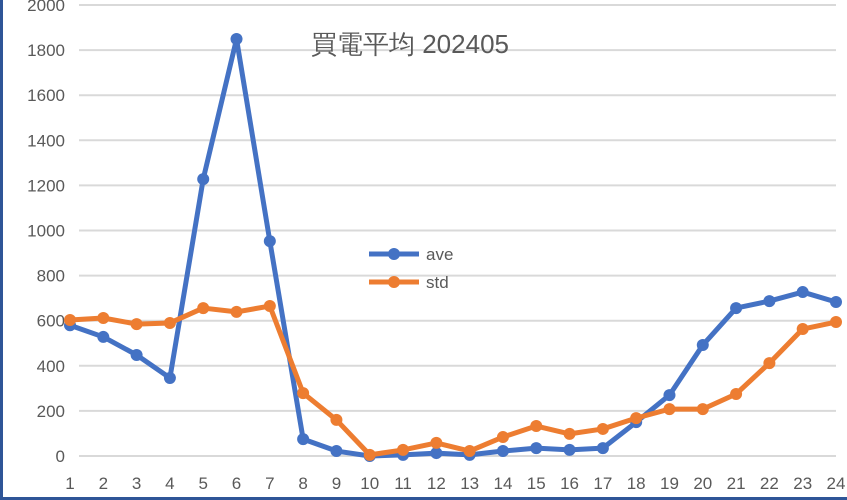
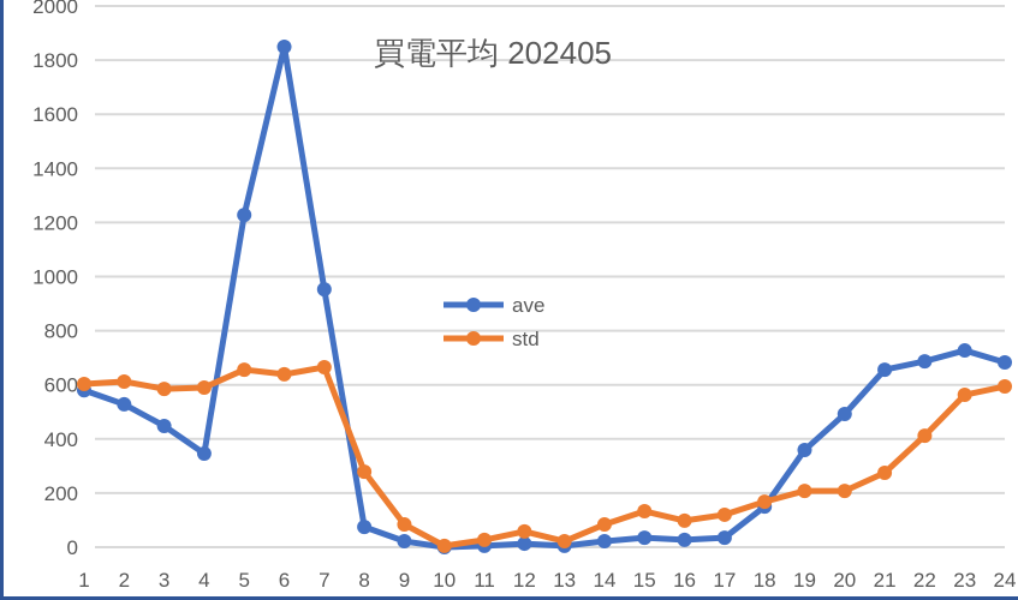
std/9: 160 -> 80
ave/19: 270 -> 360
